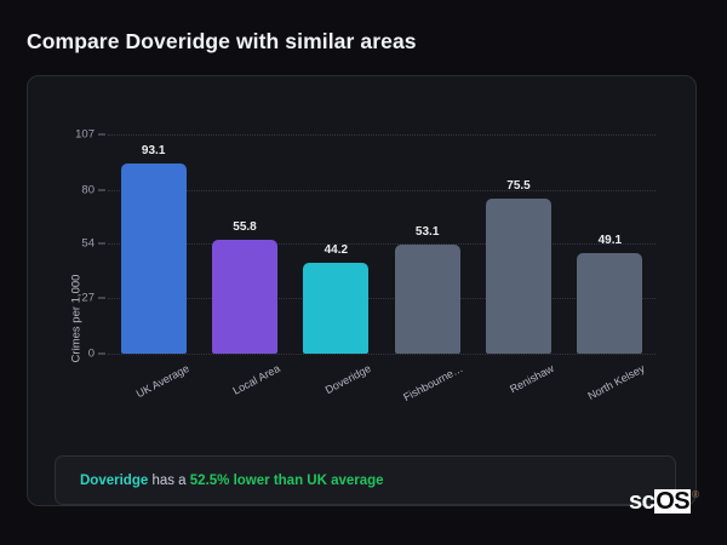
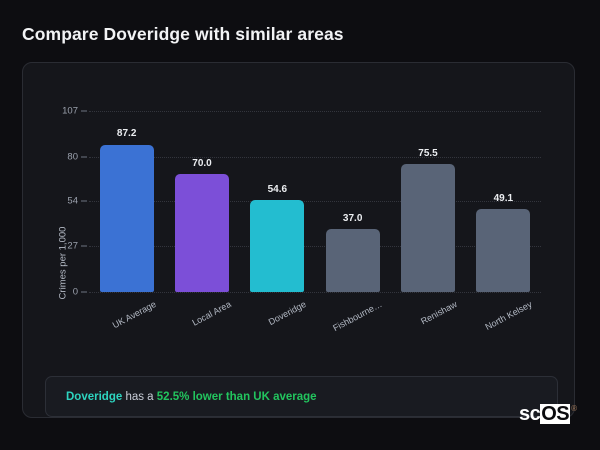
UK Average: 93.1 -> 87.2
Local Area: 55.8 -> 70.0
Doveridge: 44.2 -> 54.6
Fishbourne…: 53.1 -> 37.0
